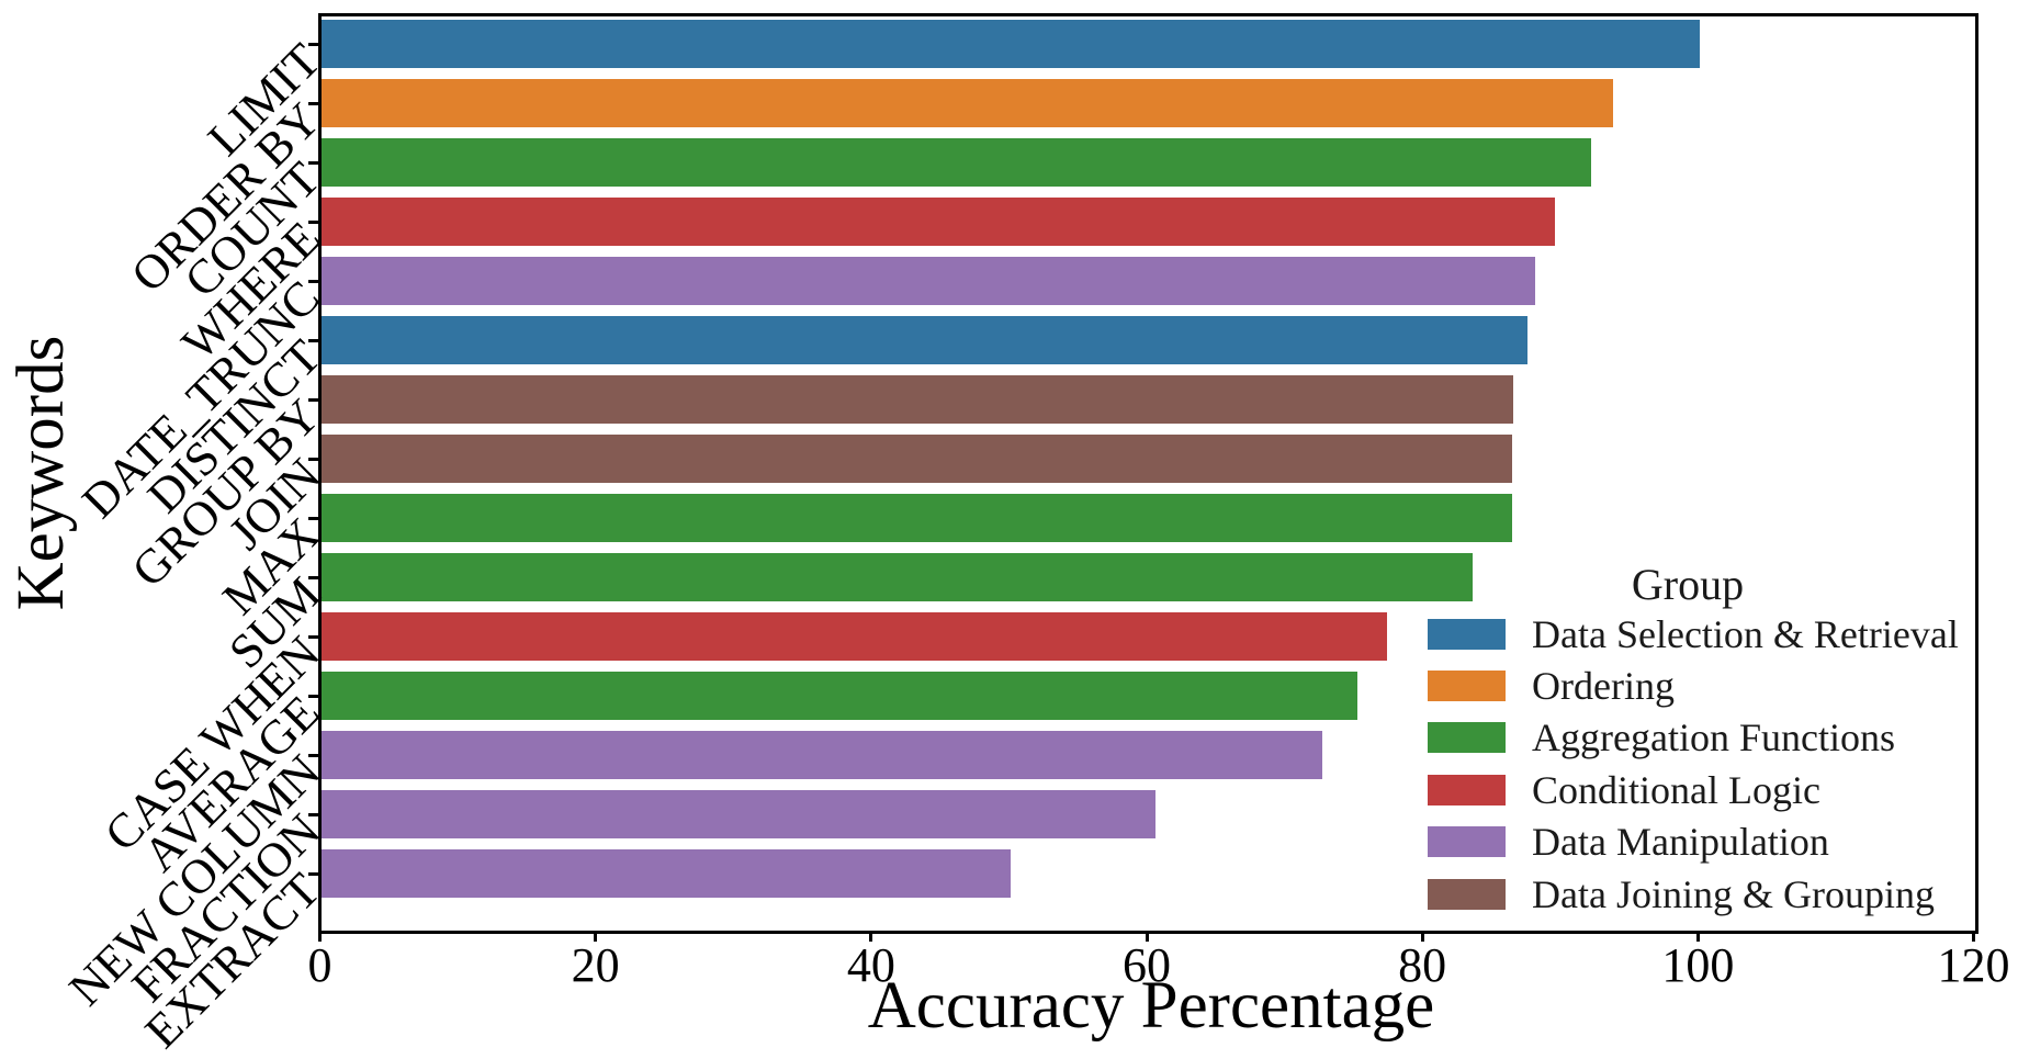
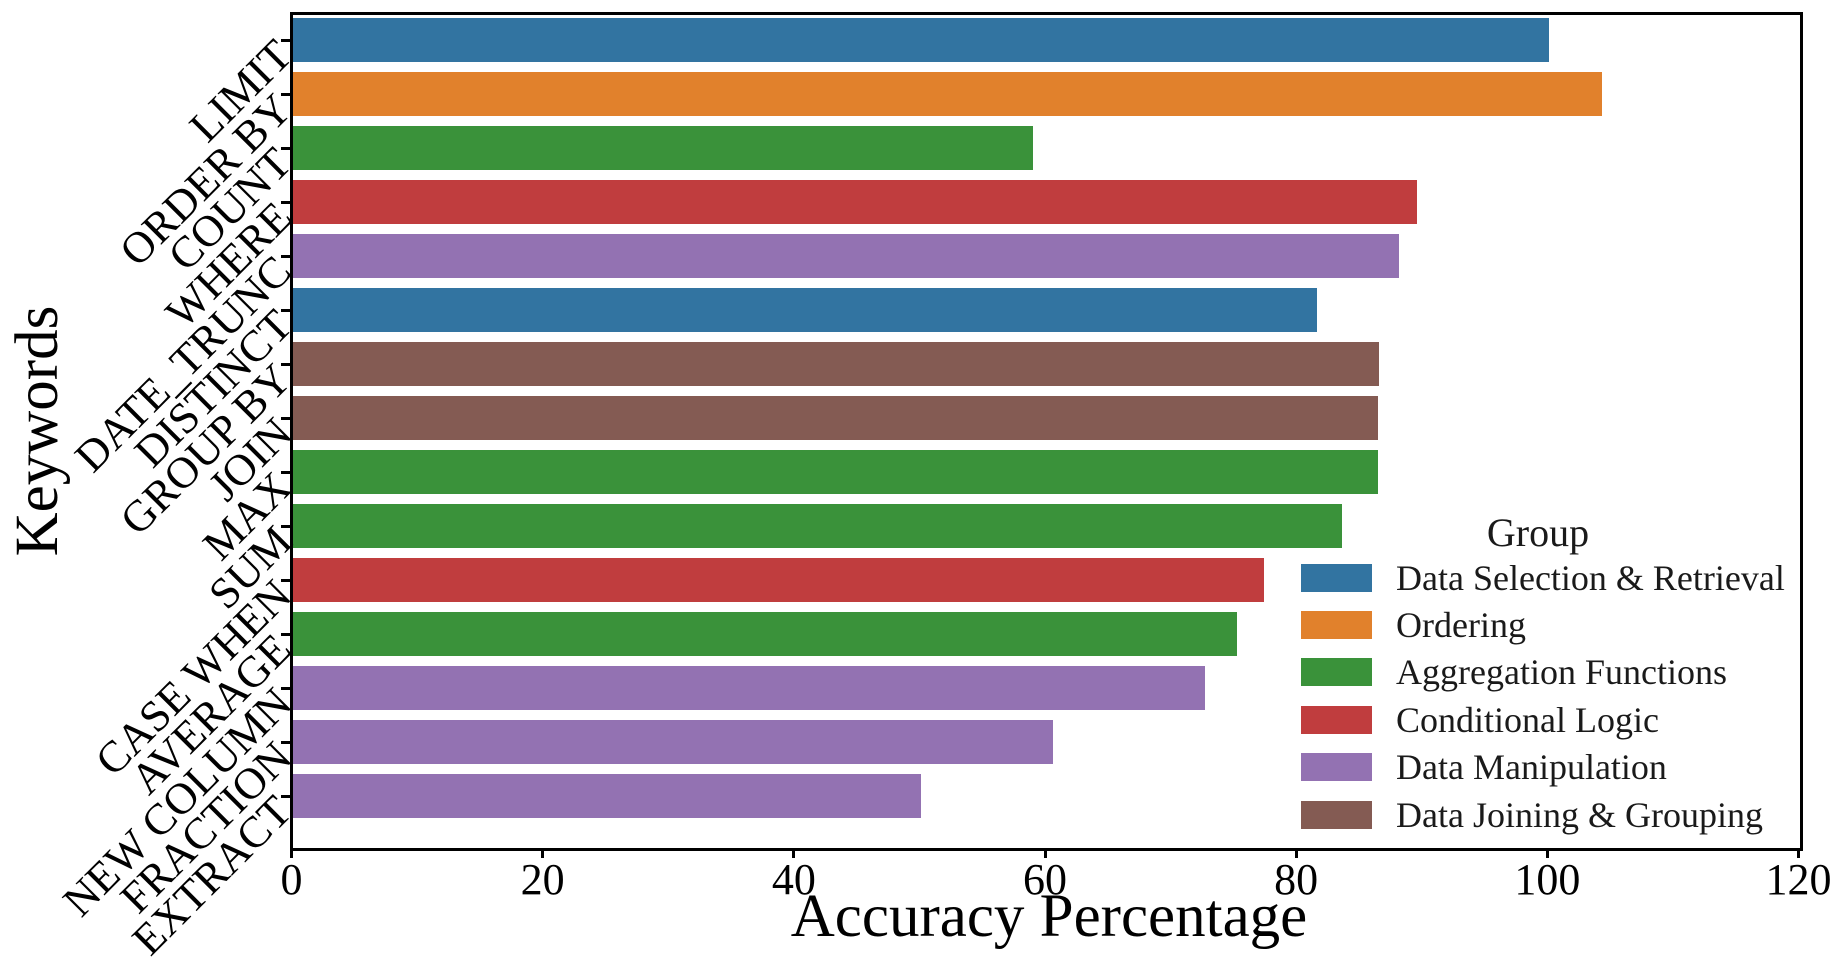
ORDER BY: 93.7 -> 104.2
COUNT: 92.1 -> 58.9
DISTINCT: 87.5 -> 81.5
